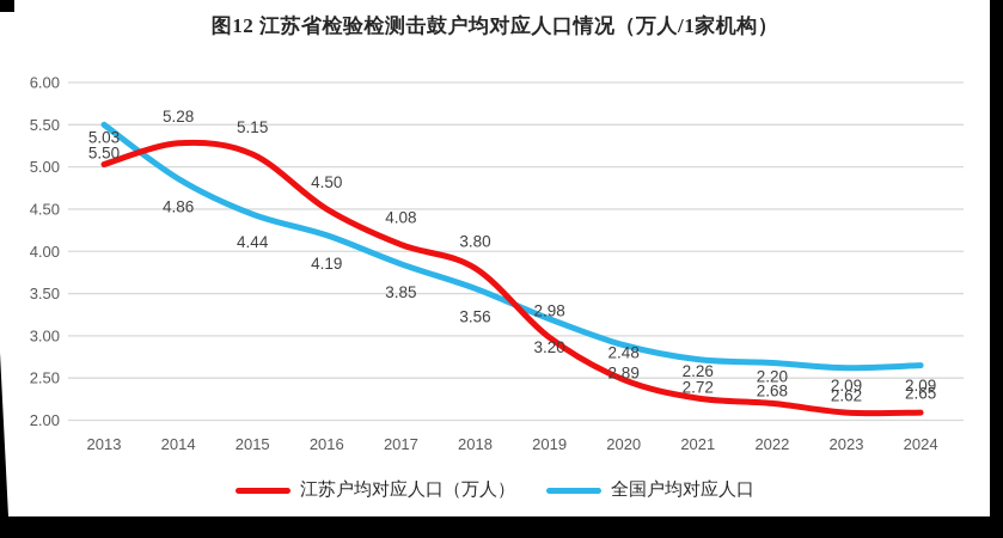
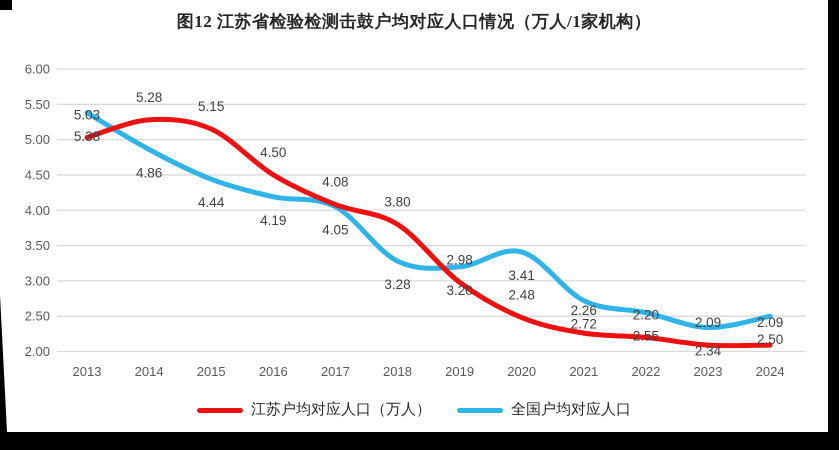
全国户均对应人口/2013: 5.50 -> 5.38
全国户均对应人口/2017: 3.85 -> 4.05
全国户均对应人口/2018: 3.56 -> 3.28
全国户均对应人口/2020: 2.89 -> 3.41
全国户均对应人口/2022: 2.68 -> 2.55
全国户均对应人口/2023: 2.62 -> 2.34
全国户均对应人口/2024: 2.65 -> 2.50
